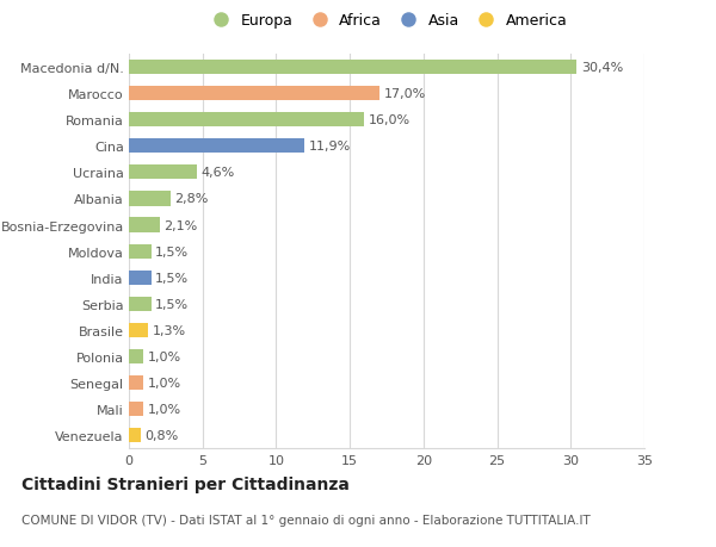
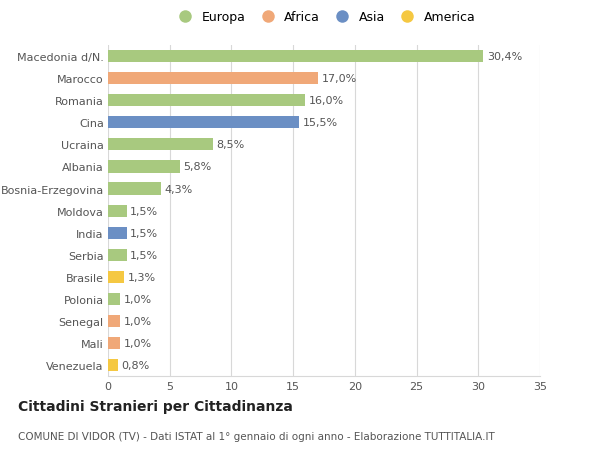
Cina: 11,9% -> 15,5%
Ucraina: 4,6% -> 8,5%
Albania: 2,8% -> 5,8%
Bosnia-Erzegovina: 2,1% -> 4,3%
